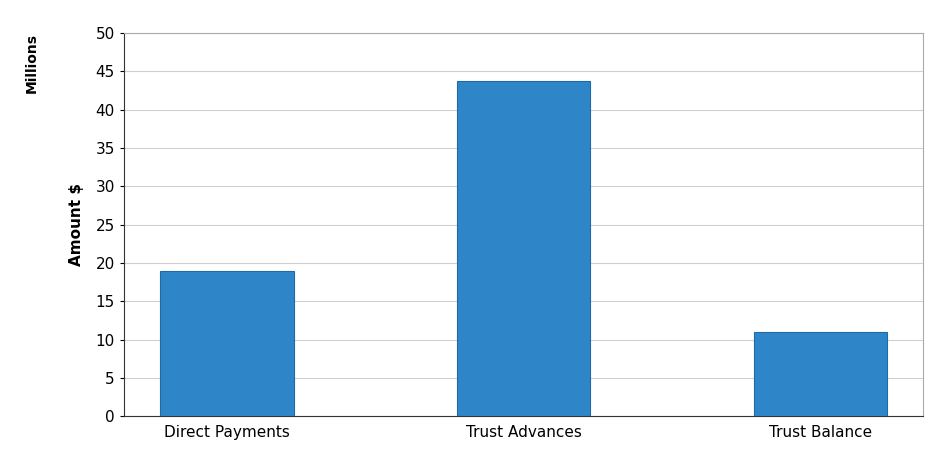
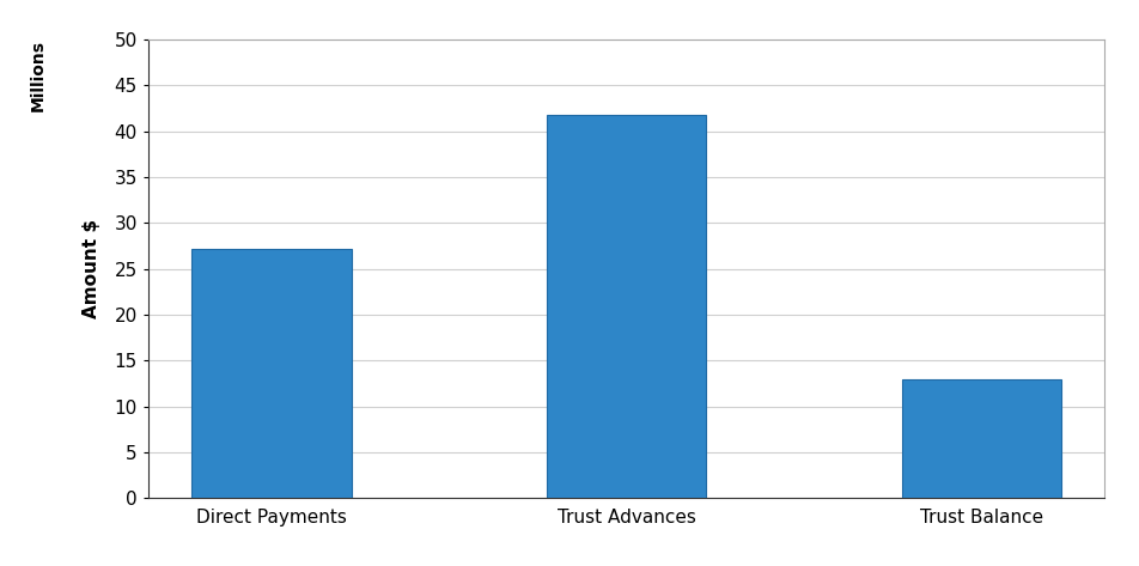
Direct Payments: 19.0 -> 27.2
Trust Advances: 43.7 -> 41.8
Trust Balance: 11.0 -> 13.0
